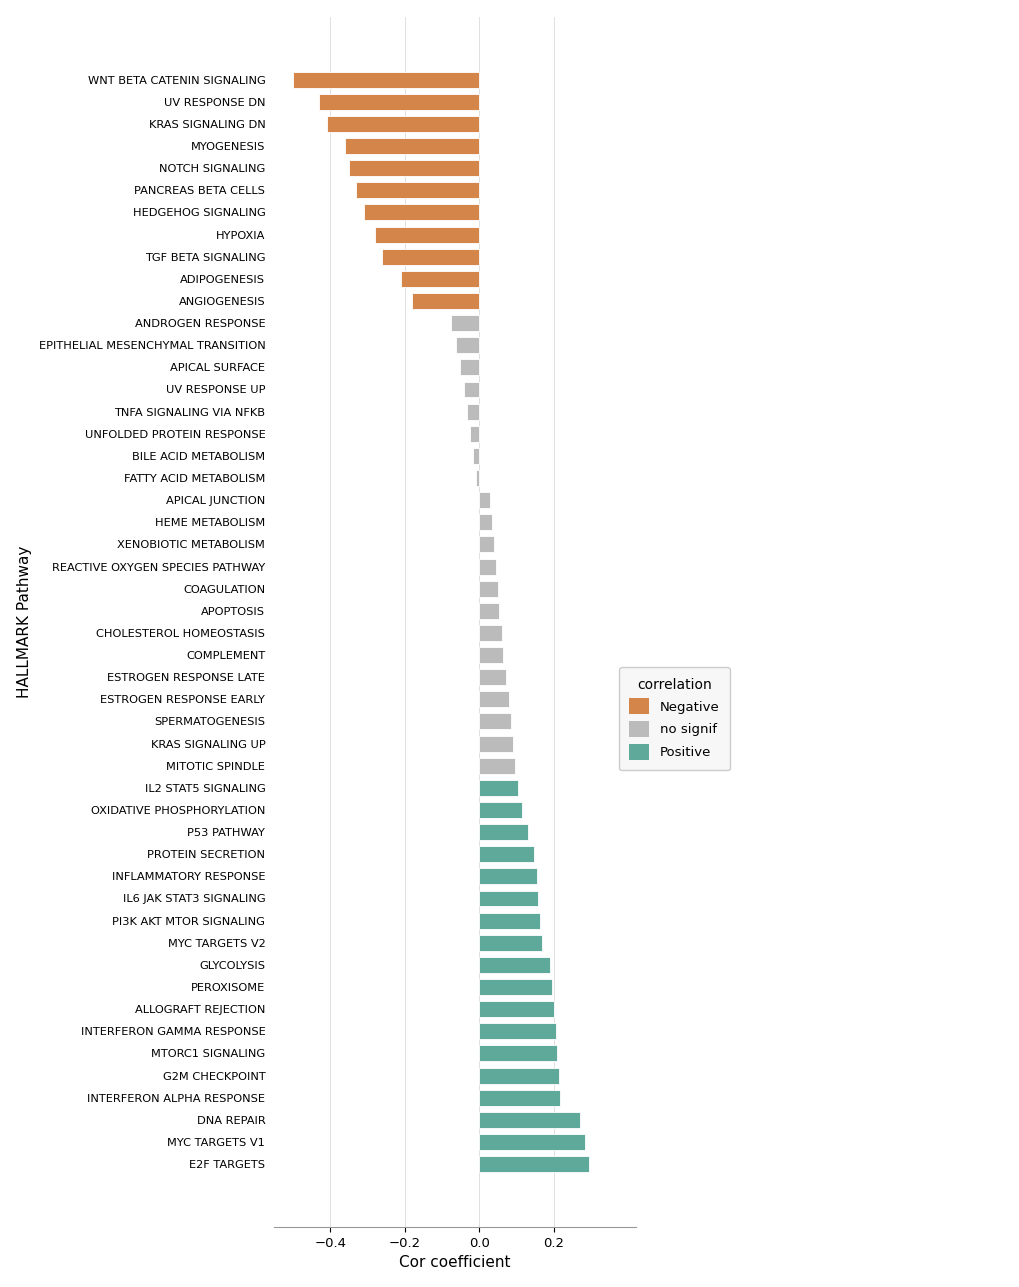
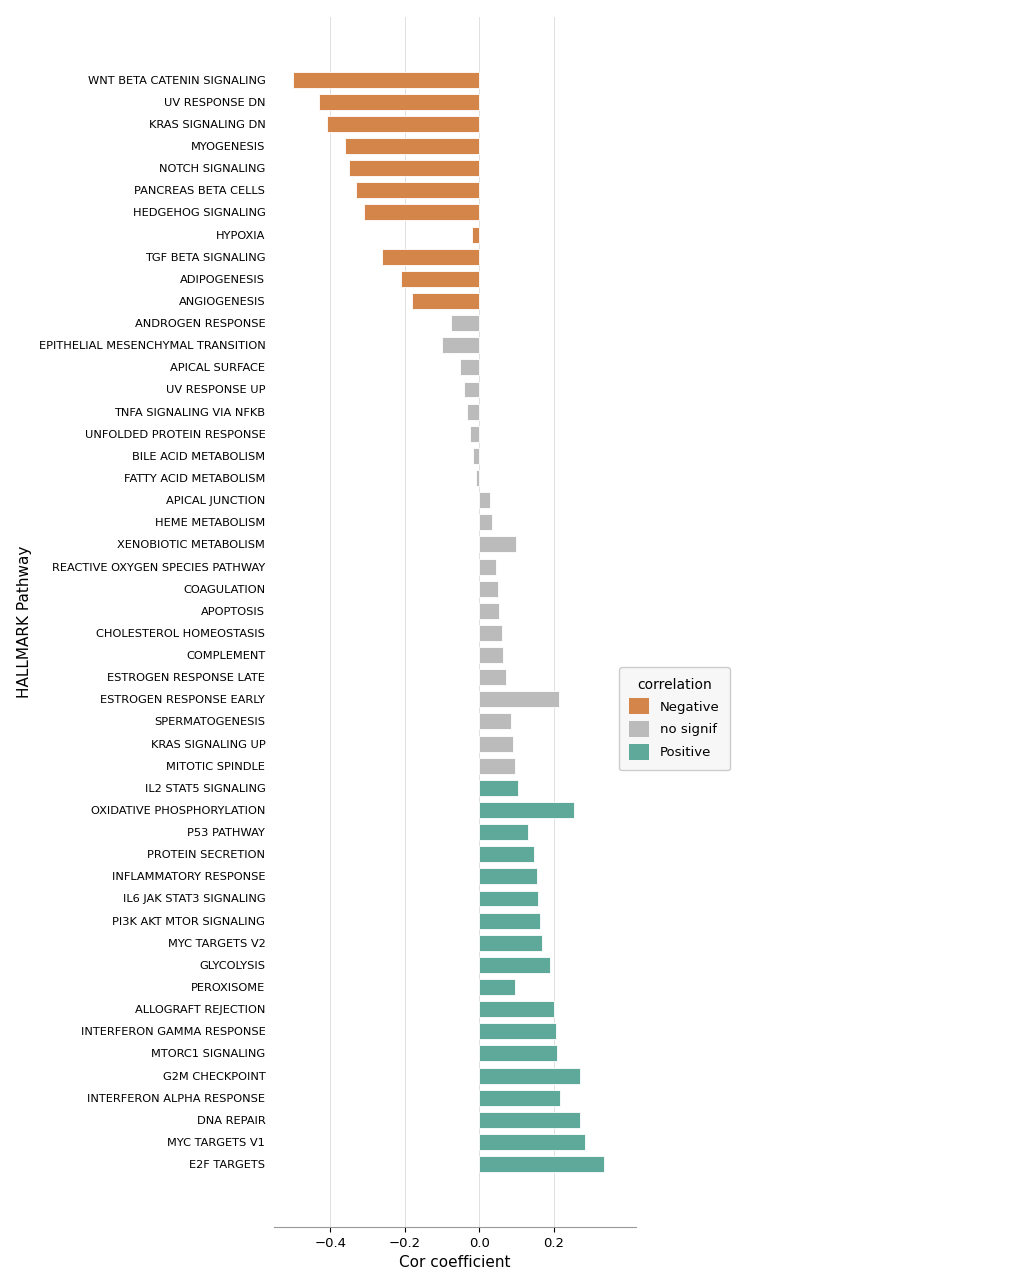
HYPOXIA: -0.280 -> -0.020
EPITHELIAL MESENCHYMAL TRANSITION: -0.062 -> -0.100
XENOBIOTIC METABOLISM: 0.040 -> 0.100
ESTROGEN RESPONSE EARLY: 0.080 -> 0.215
OXIDATIVE PHOSPHORYLATION: 0.115 -> 0.255
PEROXISOME: 0.195 -> 0.095
G2M CHECKPOINT: 0.215 -> 0.270
E2F TARGETS: 0.295 -> 0.335
